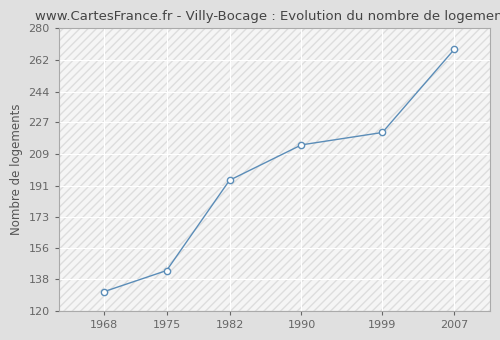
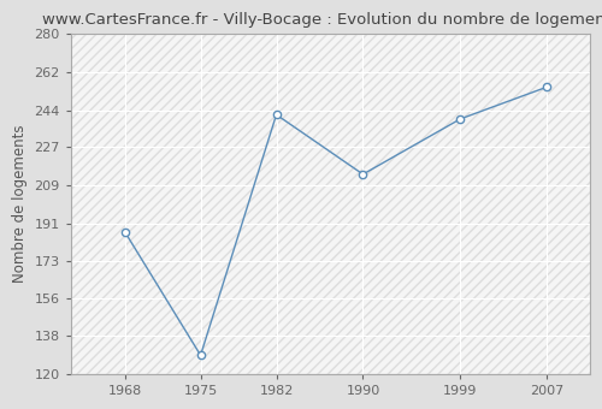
1968: 131 -> 187
1975: 143 -> 129
1982: 194 -> 242
1999: 221 -> 240
2007: 268 -> 255
